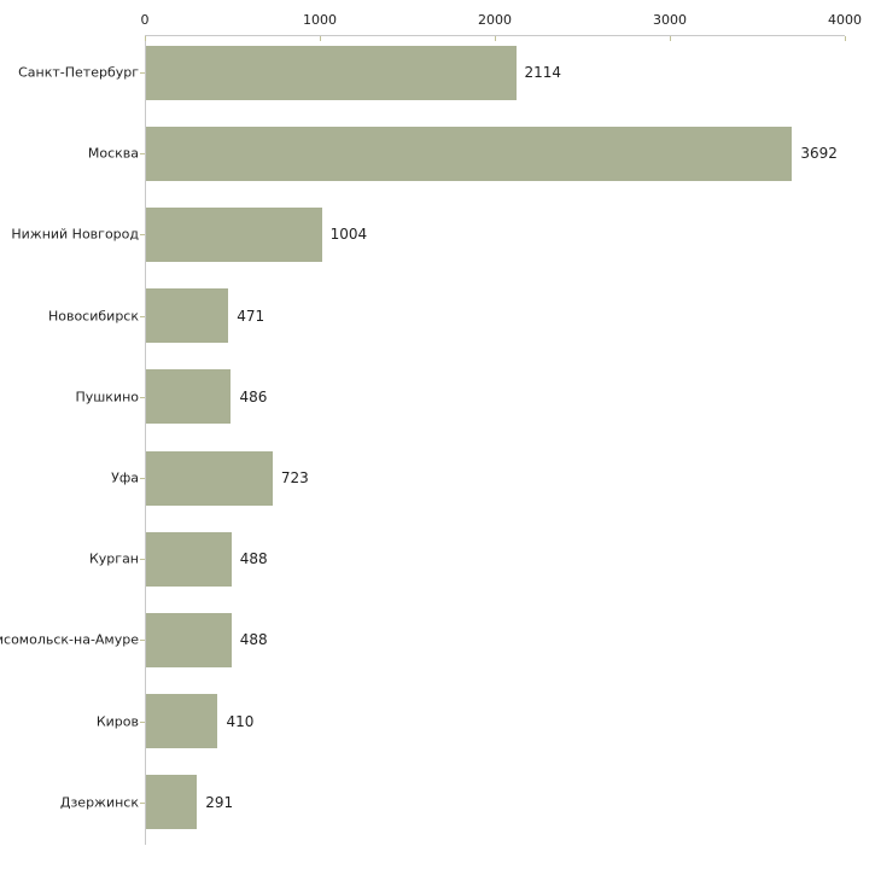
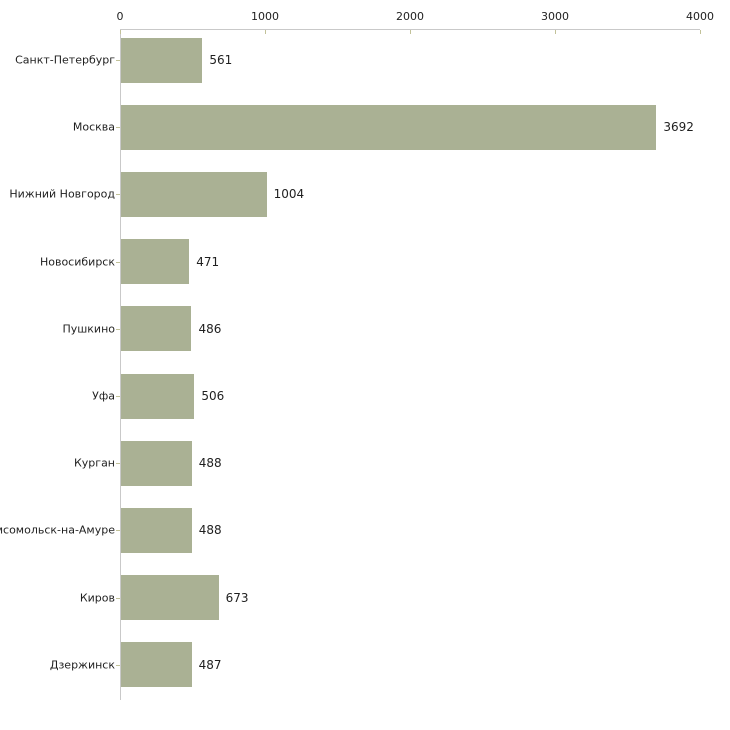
Санкт-Петербург: 2114 -> 561
Уфа: 723 -> 506
Киров: 410 -> 673
Дзержинск: 291 -> 487
